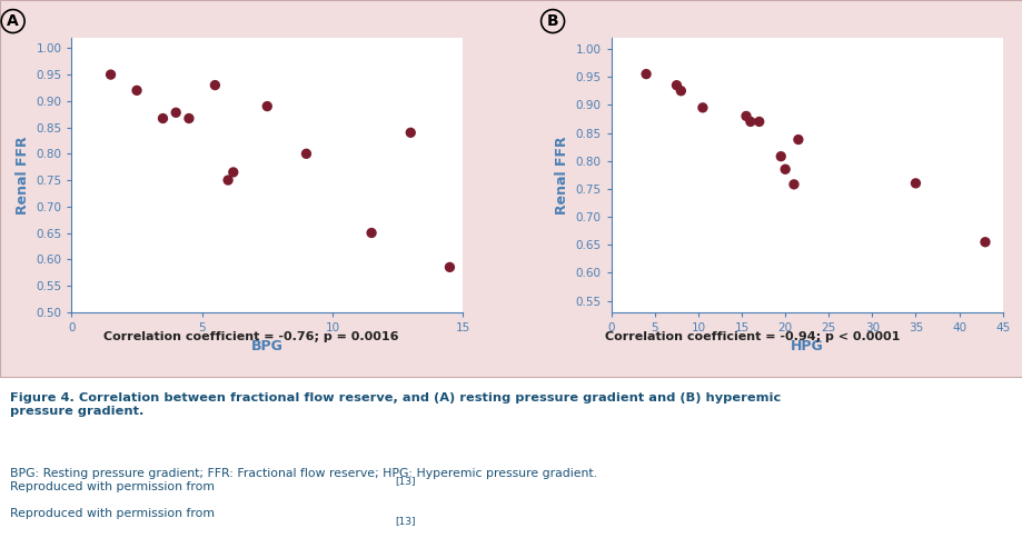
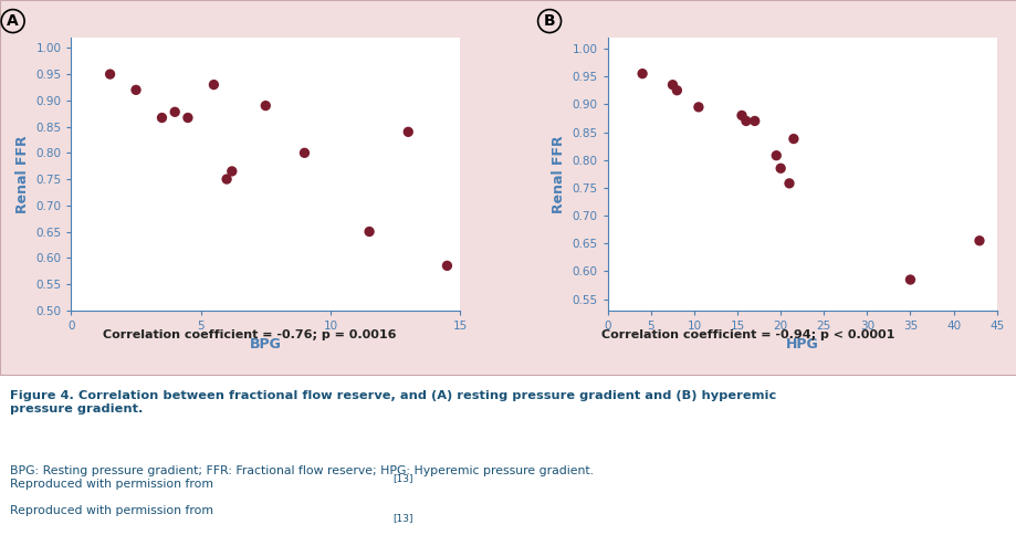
35: 0.760 -> 0.585
